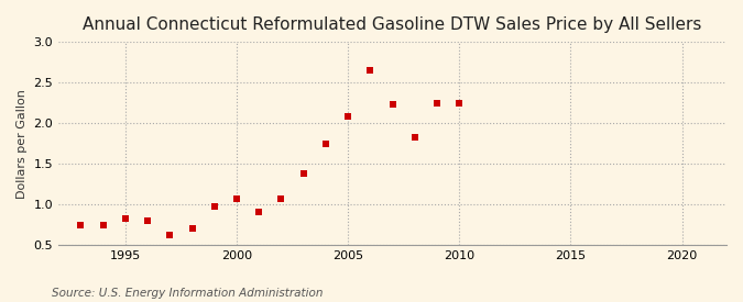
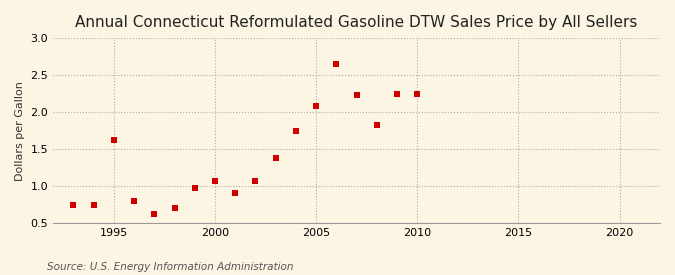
1995: 0.82 -> 1.62
